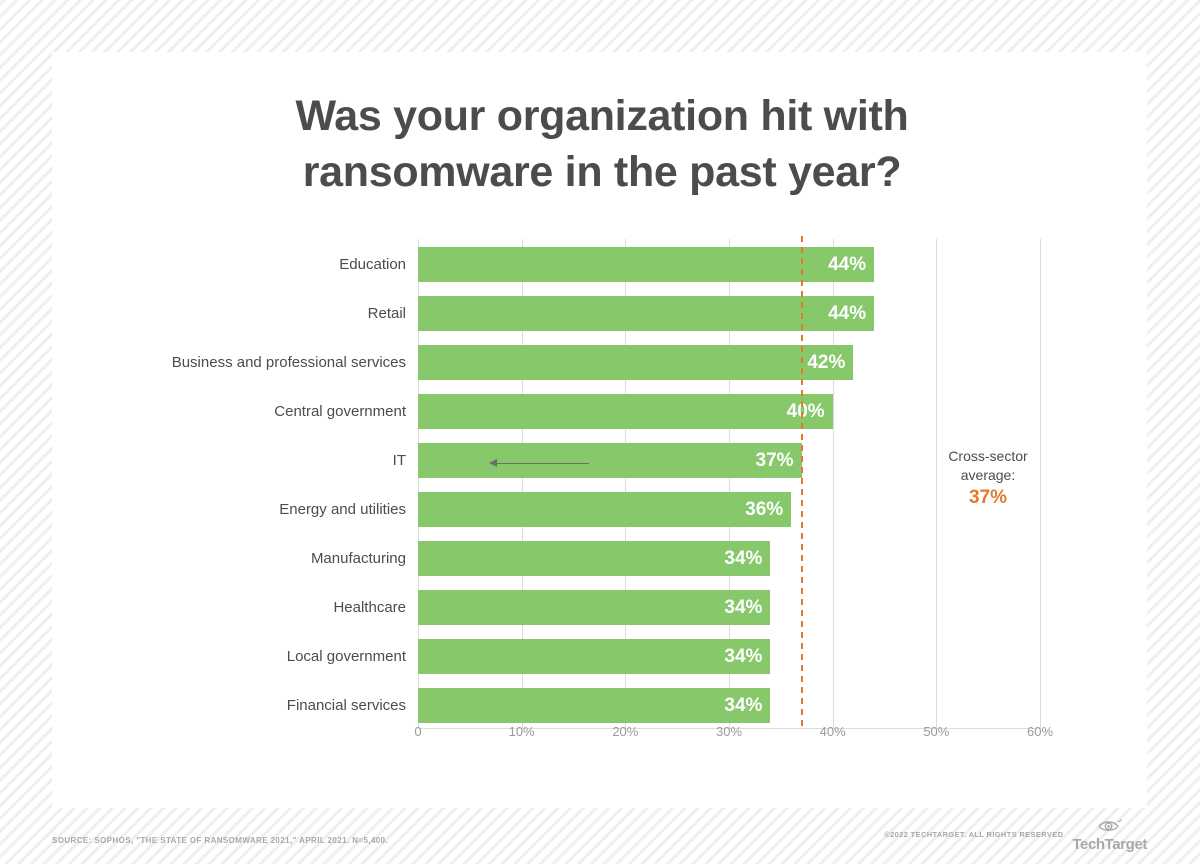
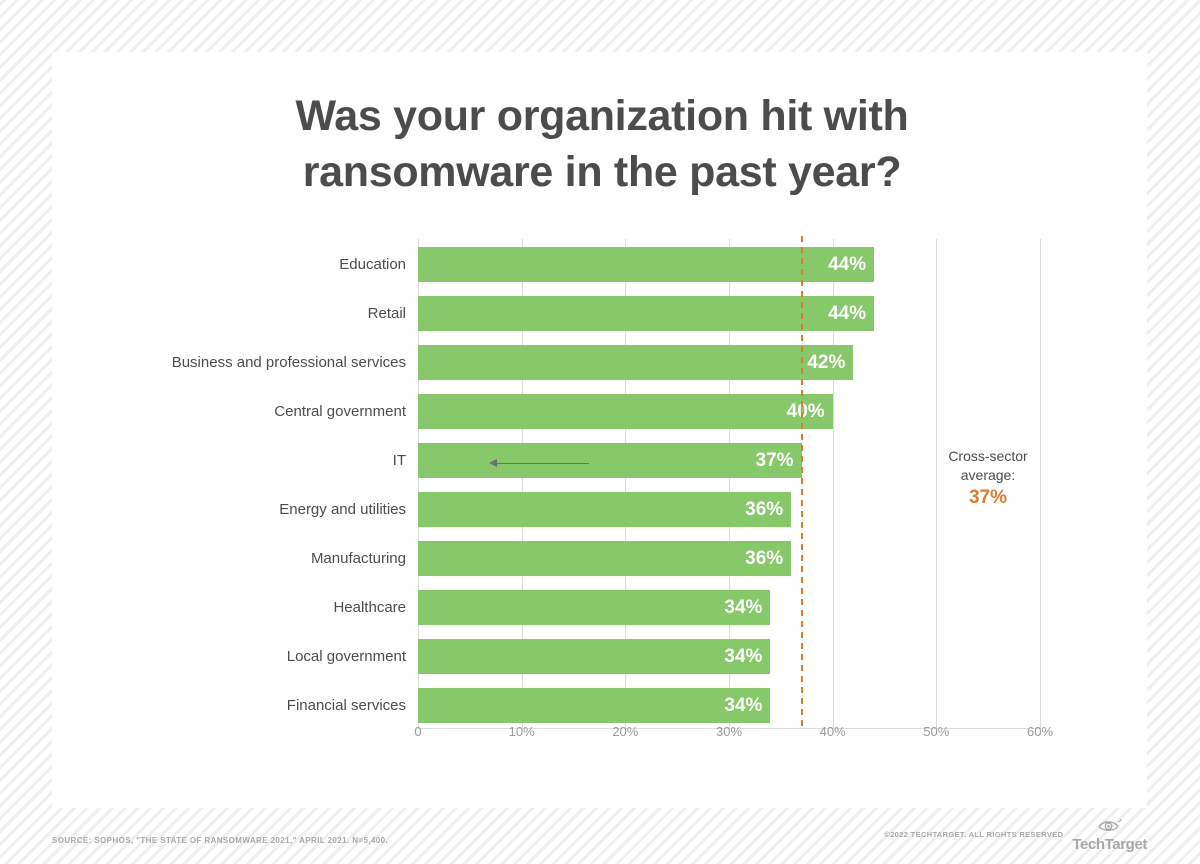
Manufacturing: 34% -> 36%
